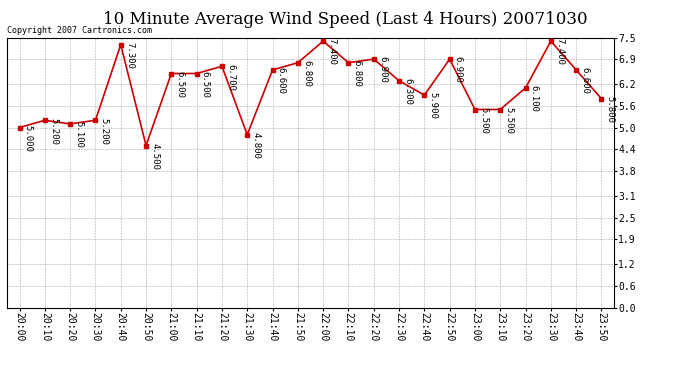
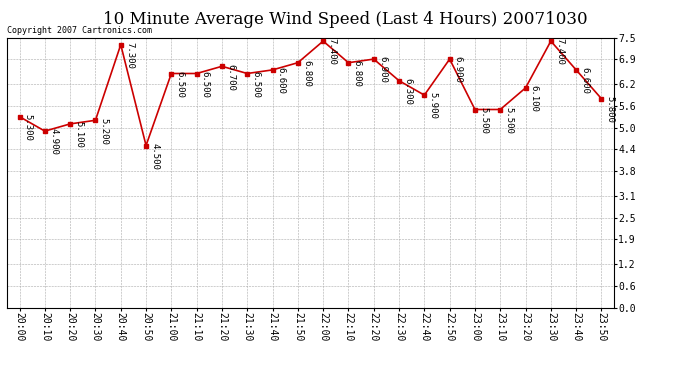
20:00: 5.000 -> 5.300
20:10: 5.200 -> 4.900
21:30: 4.800 -> 6.500
